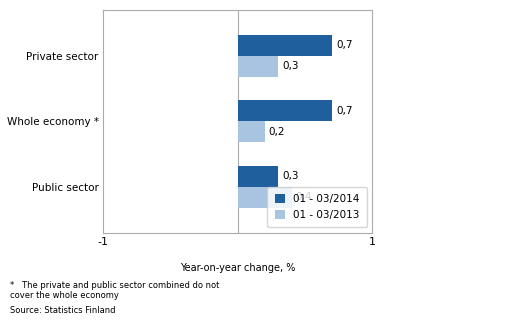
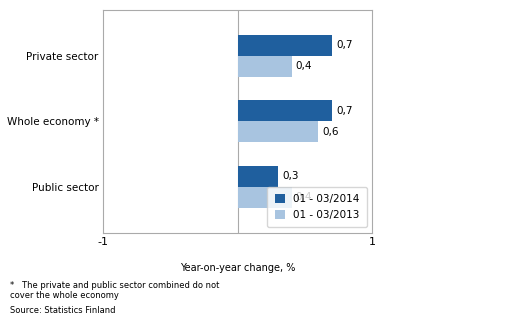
01 - 03/2013/Private sector: 0,3 -> 0,4
01 - 03/2013/Whole economy *: 0,2 -> 0,6
